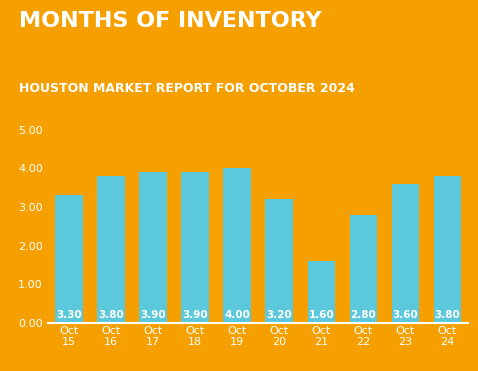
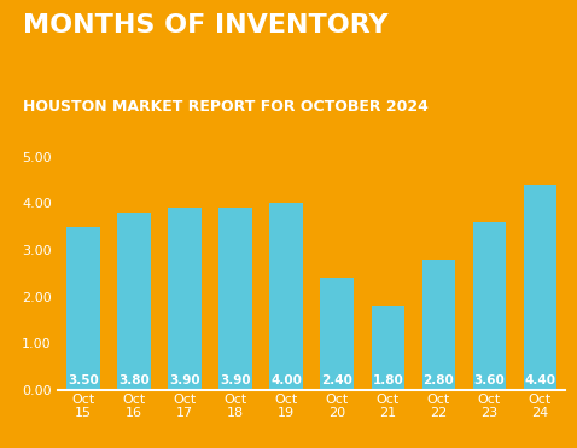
Oct 15: 3.30 -> 3.50
Oct 20: 3.20 -> 2.40
Oct 21: 1.60 -> 1.80
Oct 24: 3.80 -> 4.40
